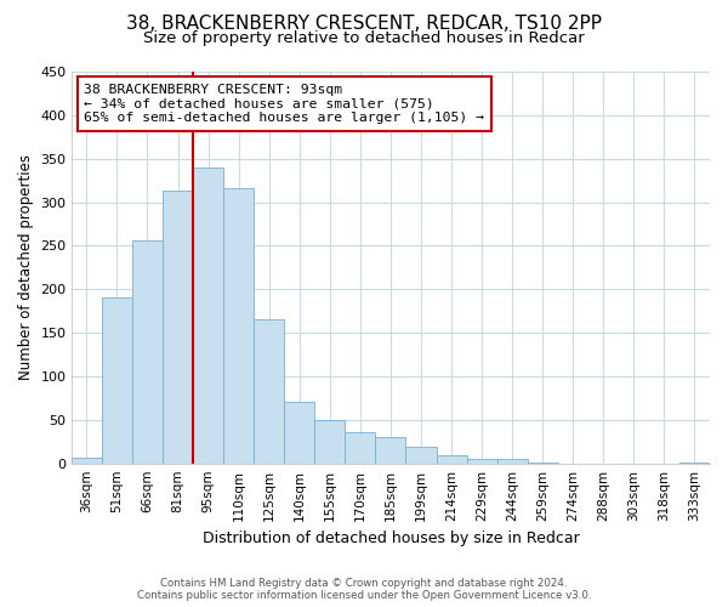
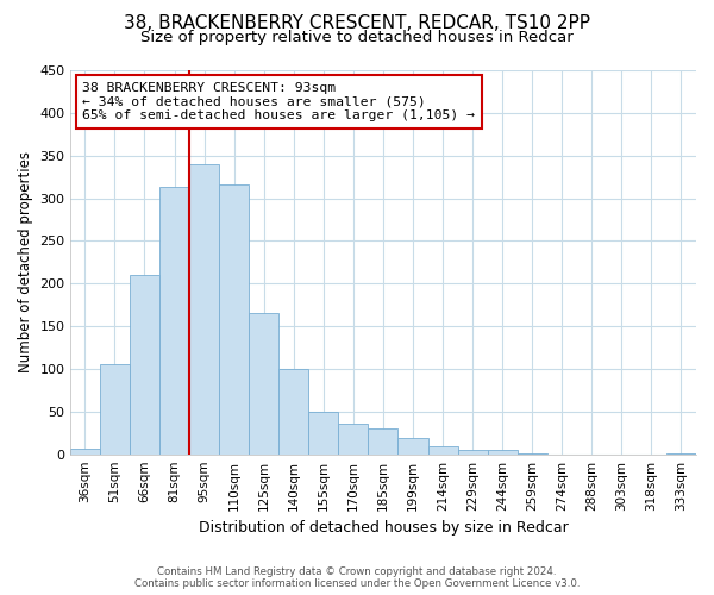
51sqm: 190 -> 106
66sqm: 256 -> 210
140sqm: 70 -> 100
